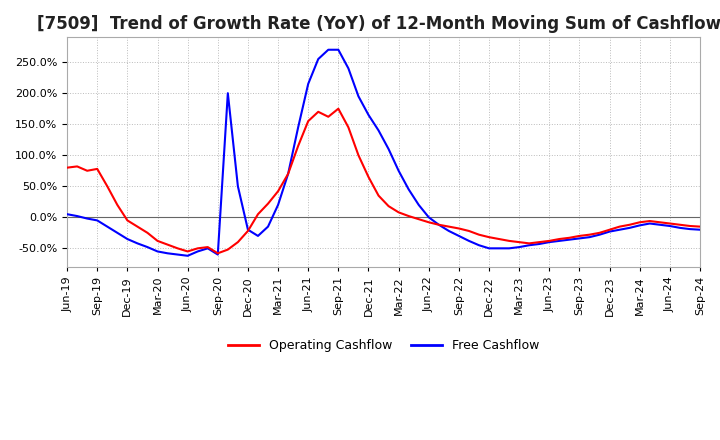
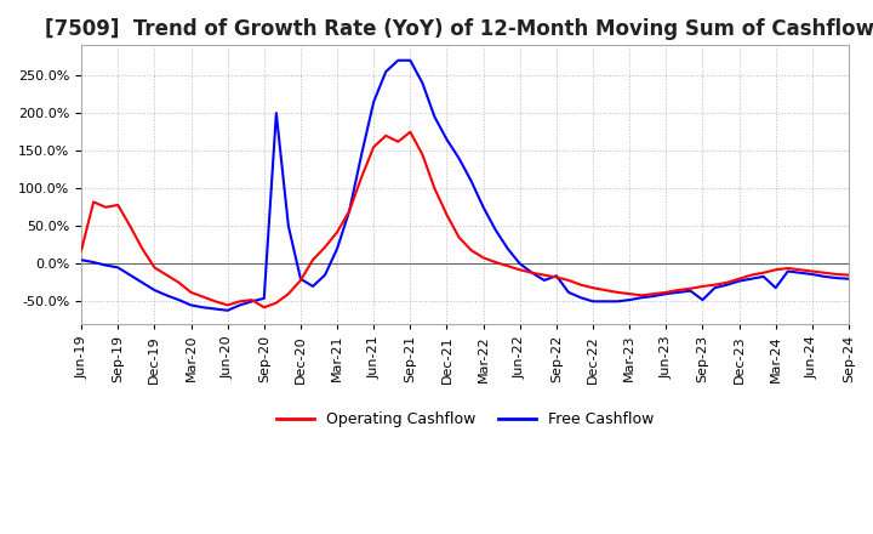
Operating Cashflow/Jun-19: 80% -> 18%
Free Cashflow/Sep-20: -60% -> -46%
Free Cashflow/Sep-22: -30% -> -16%
Free Cashflow/Sep-23: -34% -> -48%
Free Cashflow/Mar-24: -13% -> -32%
